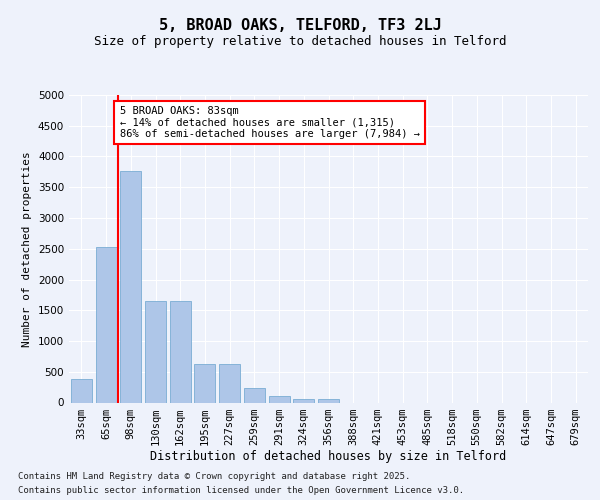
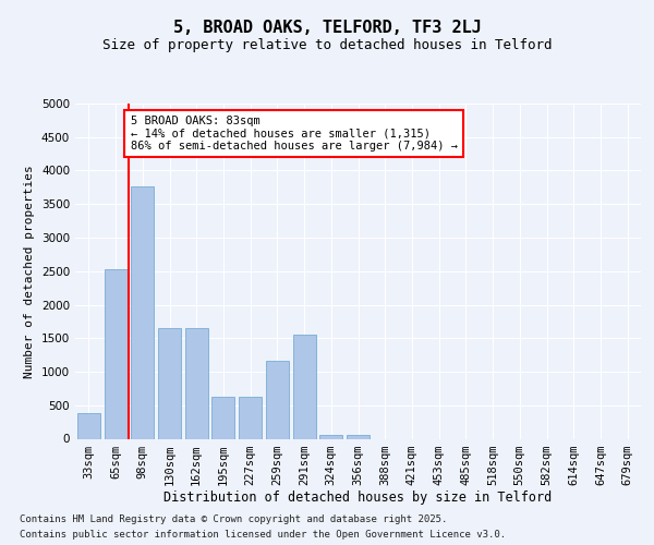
259sqm: 230 -> 1160
291sqm: 100 -> 1560
